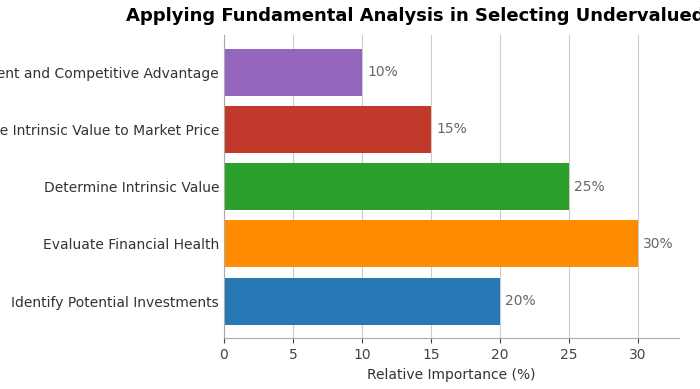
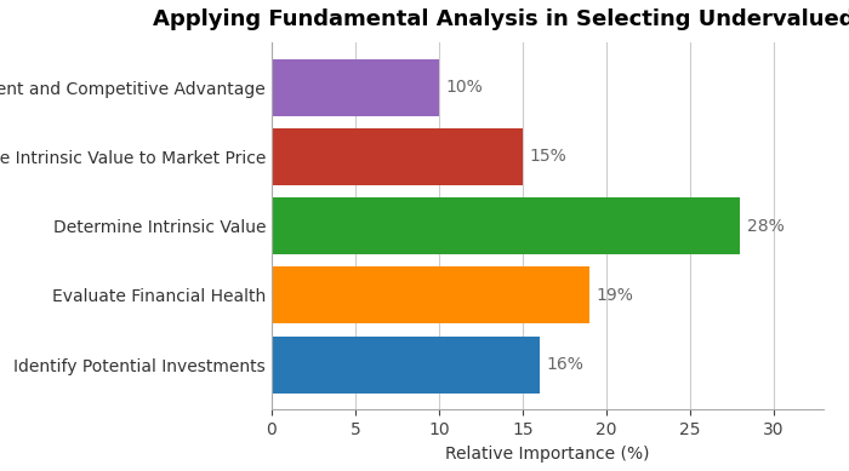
Determine Intrinsic Value: 25% -> 28%
Evaluate Financial Health: 30% -> 19%
Identify Potential Investments: 20% -> 16%
